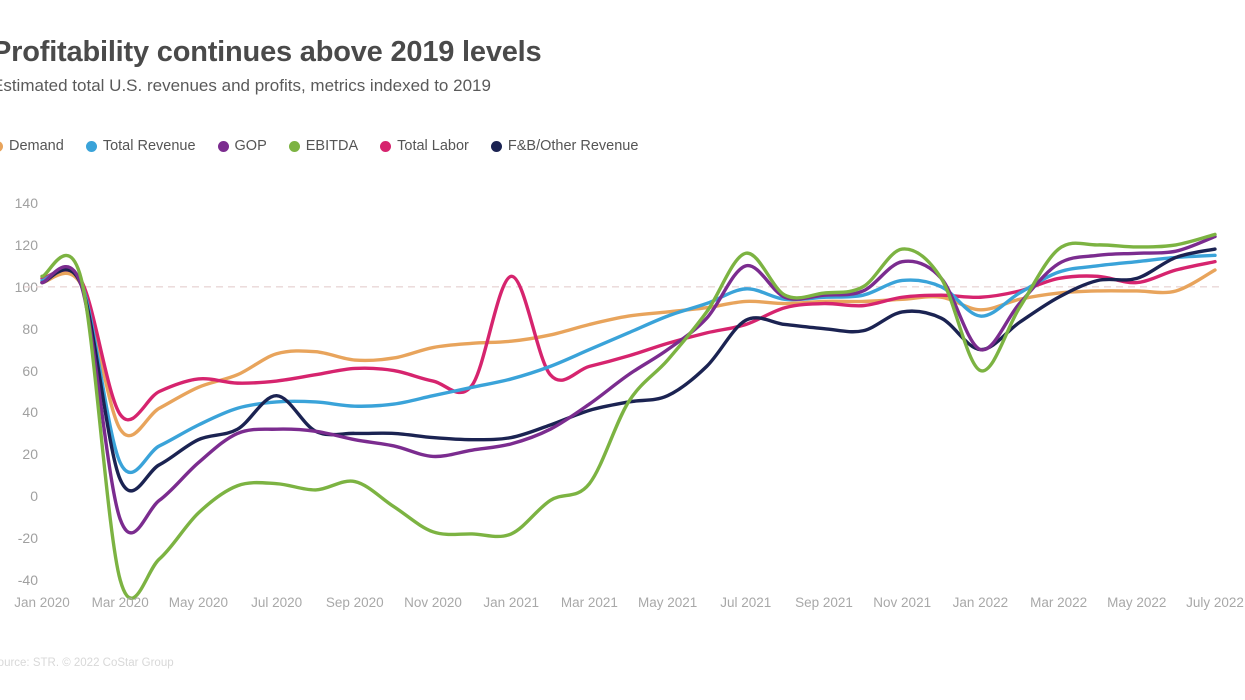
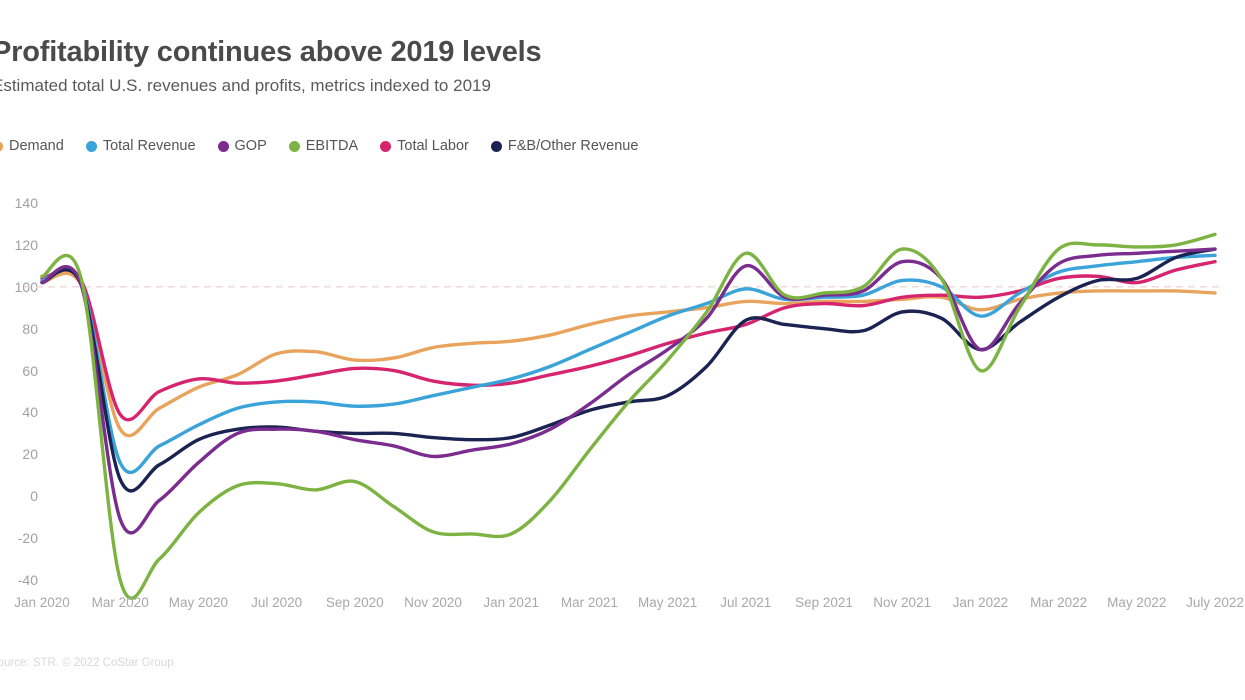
F&B/Other Revenue/Jul 2020: 48 -> 33
Total Labor/Jan 2021: 105 -> 54
EBITDA/Mar 2021: 6 -> 22
Demand/July 2022: 108 -> 97
GOP/July 2022: 124 -> 118
